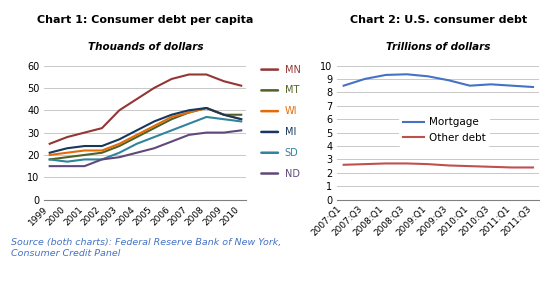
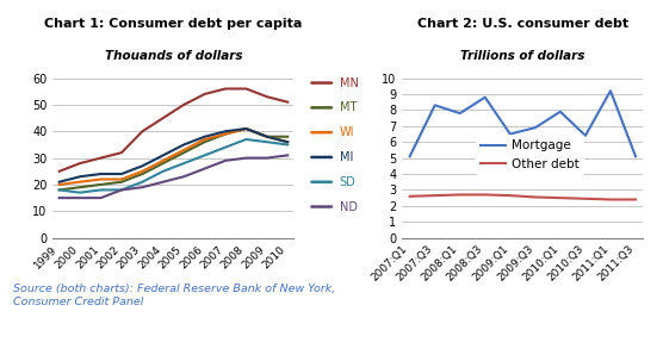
Mortgage/2007:Q1: 8.5 -> 5.1
Mortgage/2007:Q3: 9.0 -> 8.3
Mortgage/2008:Q1: 9.3 -> 7.8
Mortgage/2008:Q3: 9.3 -> 8.8
Mortgage/2009:Q1: 9.2 -> 6.5
Mortgage/2009:Q3: 8.9 -> 6.9
Mortgage/2010:Q1: 8.5 -> 7.9
Mortgage/2010:Q3: 8.6 -> 6.4
Mortgage/2011:Q1: 8.5 -> 9.2
Mortgage/2011:Q3: 8.4 -> 5.1
